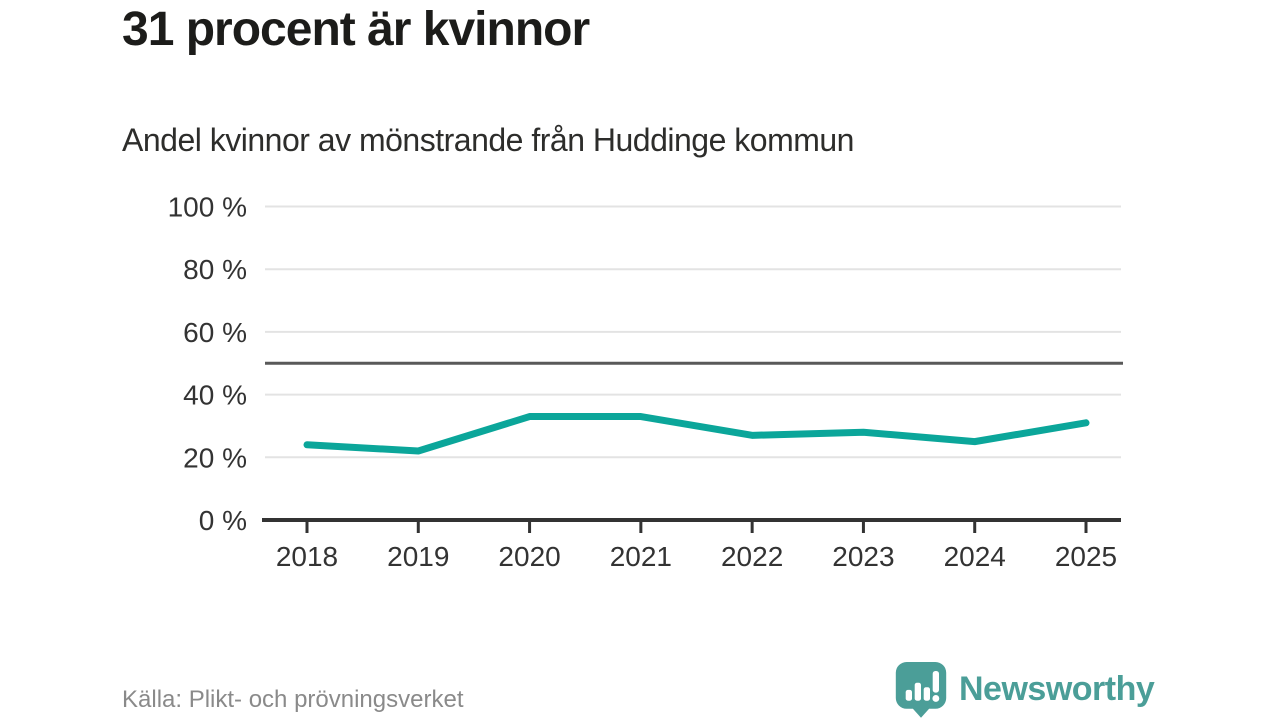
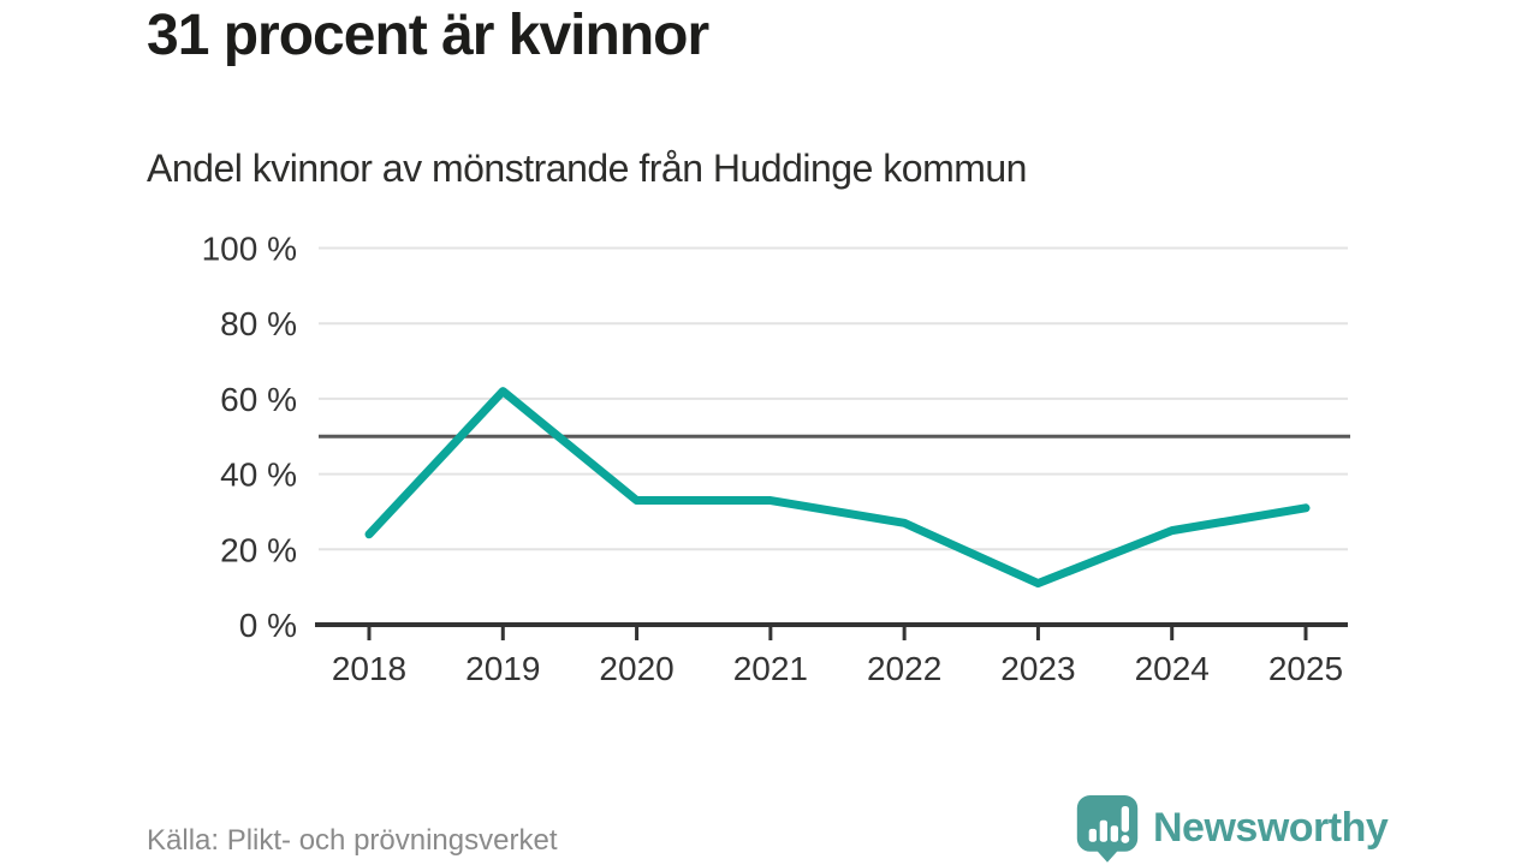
2019: 22% -> 62%
2023: 28% -> 11%
